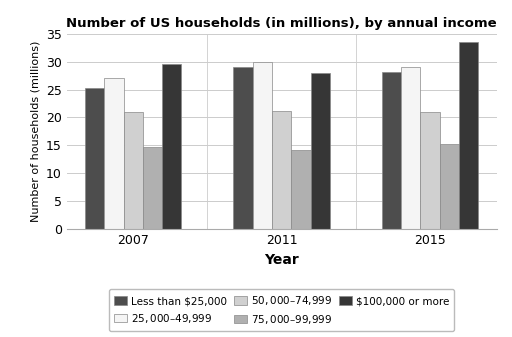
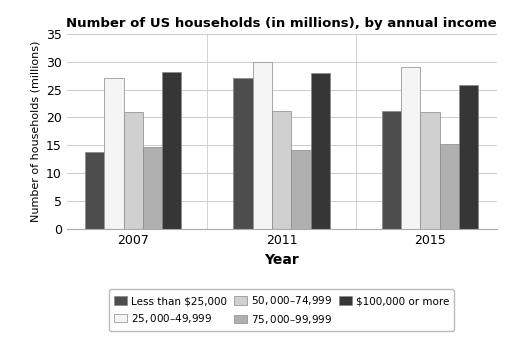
Less than $25,000/2007: 25.3 -> 13.8
$100,000 or more/2007: 29.6 -> 28.2
Less than $25,000/2011: 29.0 -> 27.0
Less than $25,000/2015: 28.1 -> 21.2
$100,000 or more/2015: 33.5 -> 25.8
